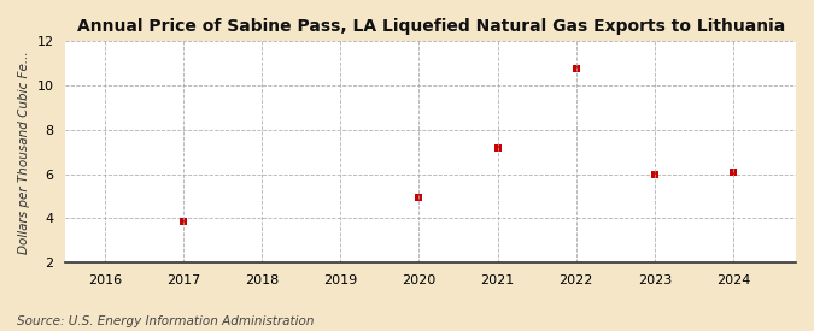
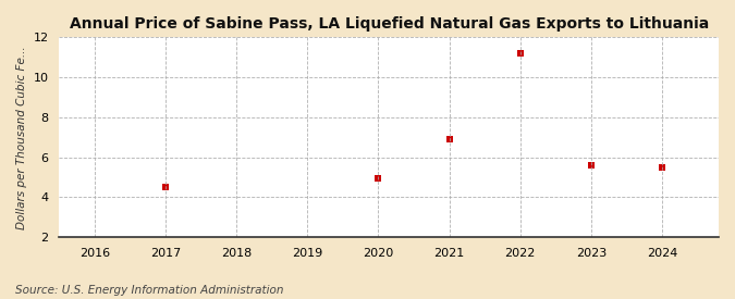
2017: 3.9 -> 4.5
2021: 7.2 -> 6.9
2022: 10.8 -> 11.2
2023: 6.0 -> 5.6
2024: 6.1 -> 5.5
